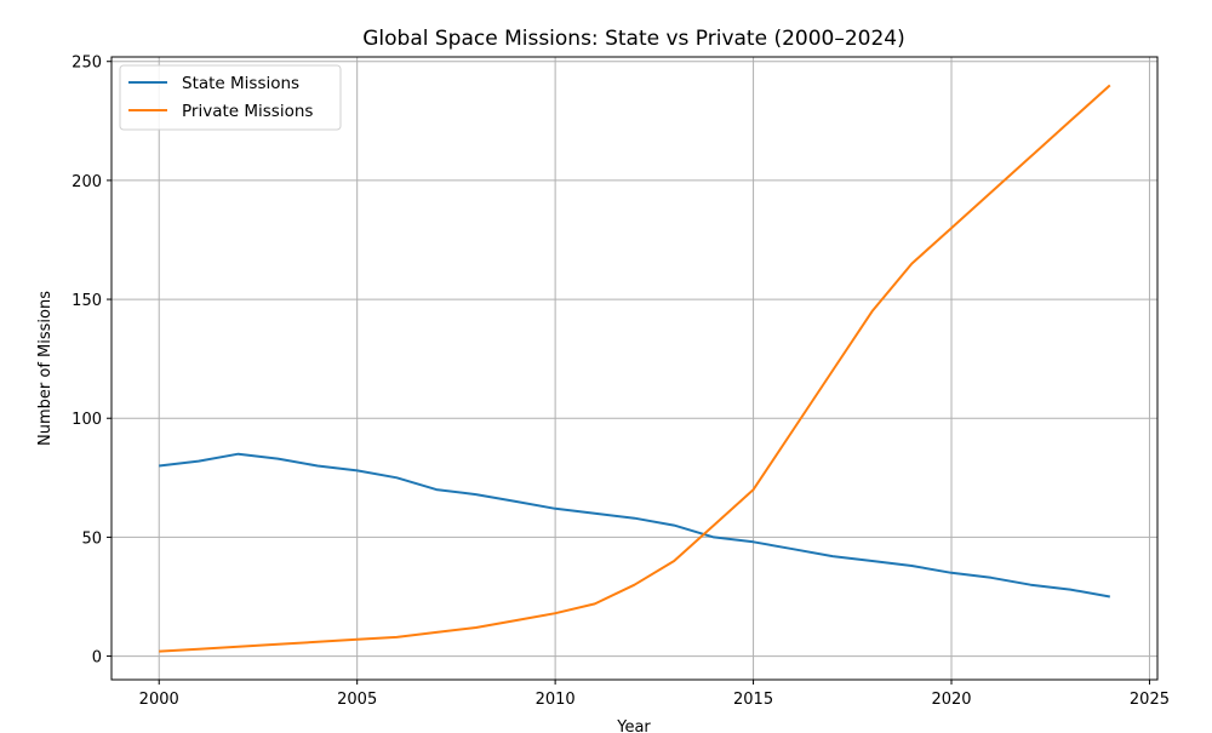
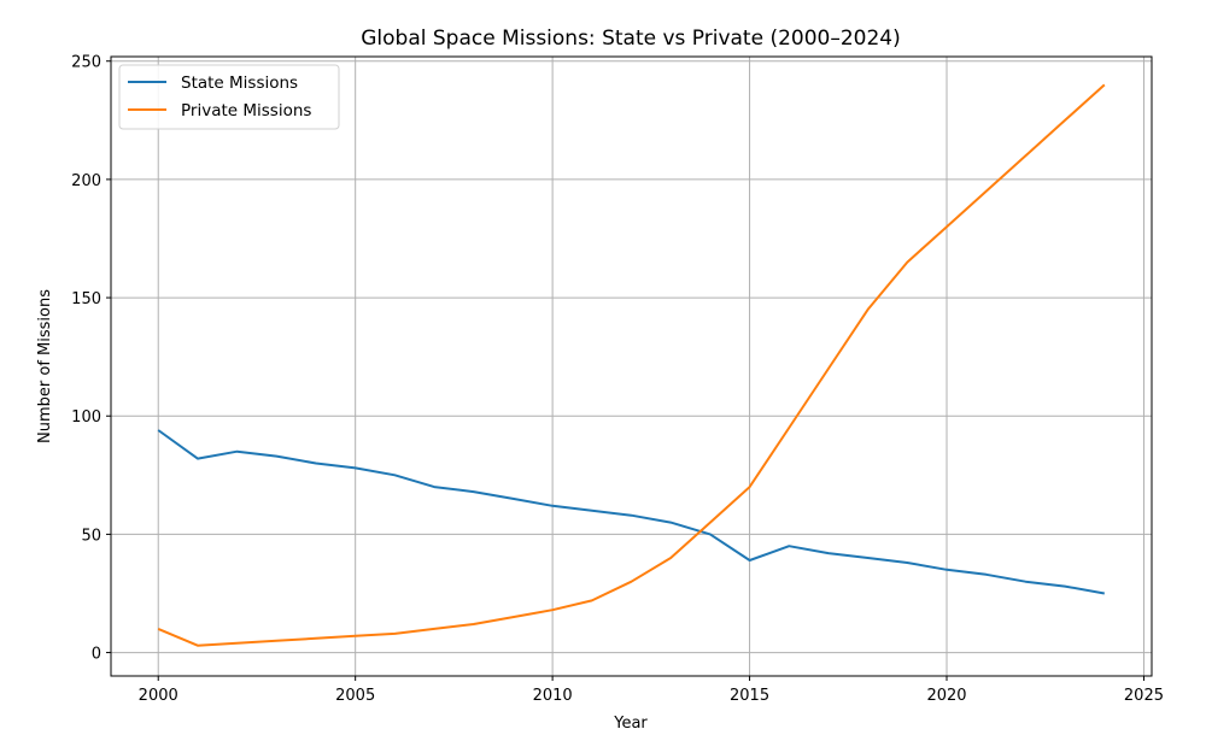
State Missions/2000: 80 -> 94
Private Missions/2000: 2 -> 10
State Missions/2015: 48 -> 39
